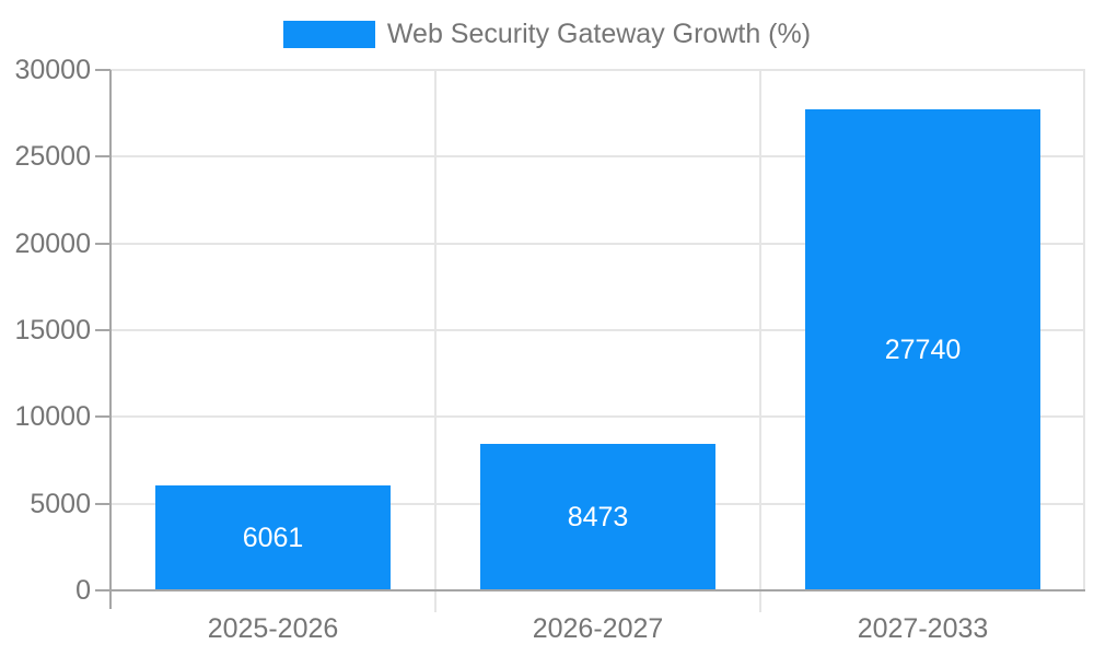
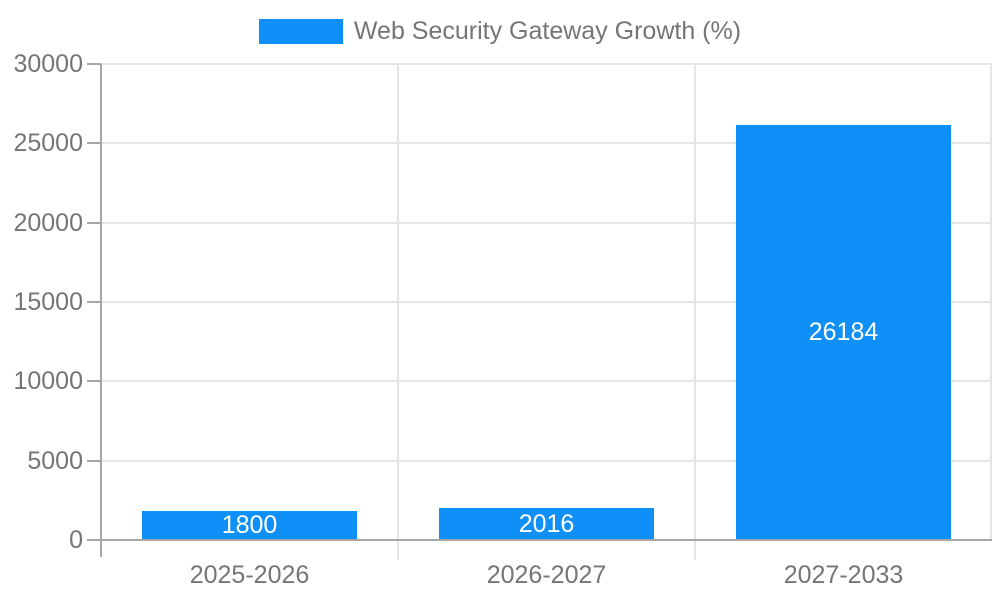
2025-2026: 6061 -> 1800
2026-2027: 8473 -> 2016
2027-2033: 27740 -> 26184
